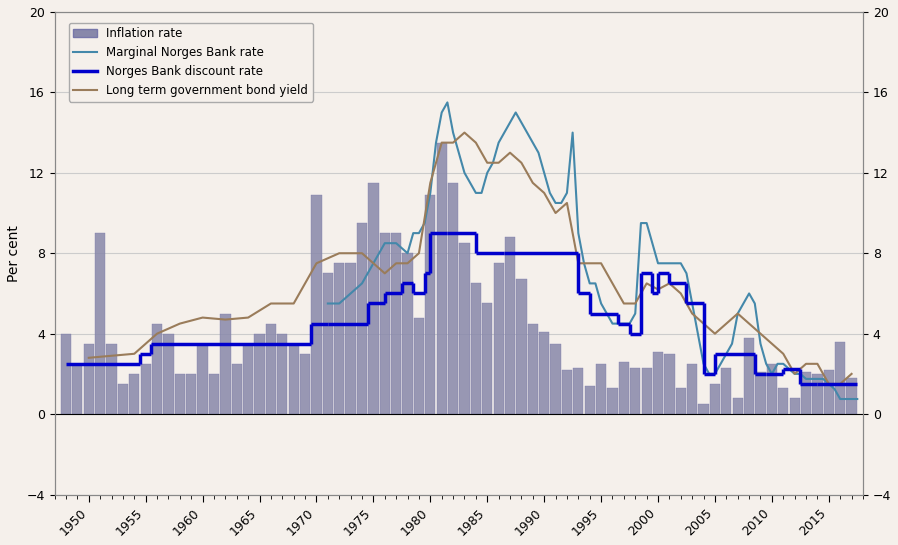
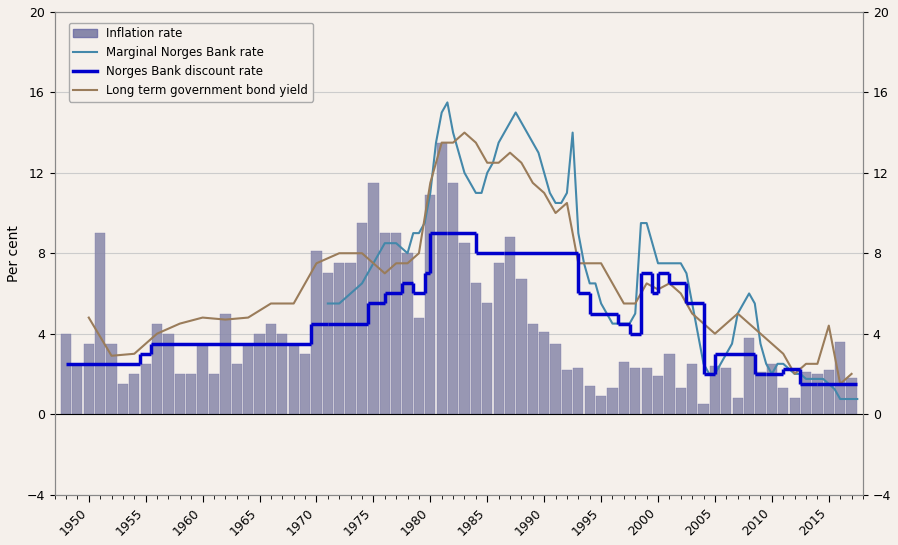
Long term government bond yield/1950: 2.8 -> 4.8
Inflation rate/1970: 10.9 -> 8.1
Inflation rate/1995: 2.5 -> 0.9
Inflation rate/2000: 3.1 -> 1.9
Inflation rate/2005: 1.5 -> 2.4
Long term government bond yield/2015: 1.5 -> 4.4
